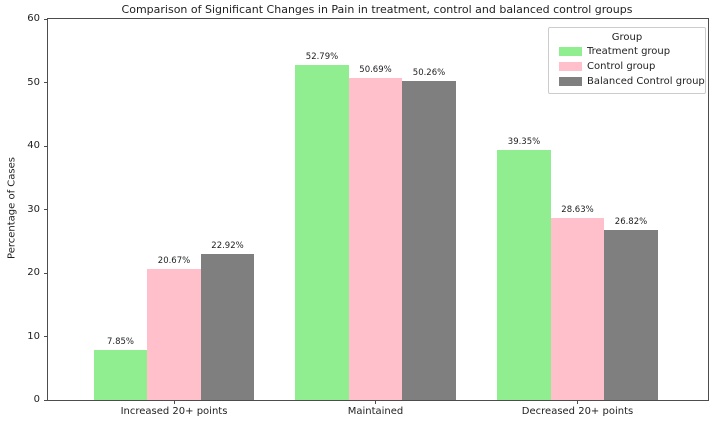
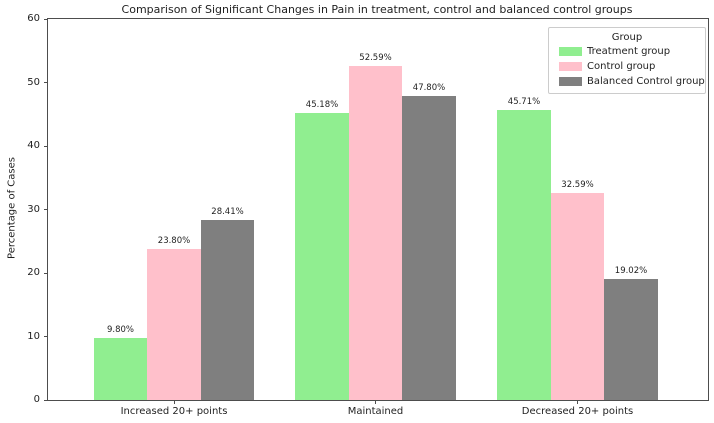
Treatment group/Increased 20+ points: 7.85% -> 9.80%
Control group/Increased 20+ points: 20.67% -> 23.80%
Balanced Control group/Increased 20+ points: 22.92% -> 28.41%
Treatment group/Maintained: 52.79% -> 45.18%
Control group/Maintained: 50.69% -> 52.59%
Balanced Control group/Maintained: 50.26% -> 47.80%
Treatment group/Decreased 20+ points: 39.35% -> 45.71%
Control group/Decreased 20+ points: 28.63% -> 32.59%
Balanced Control group/Decreased 20+ points: 26.82% -> 19.02%
